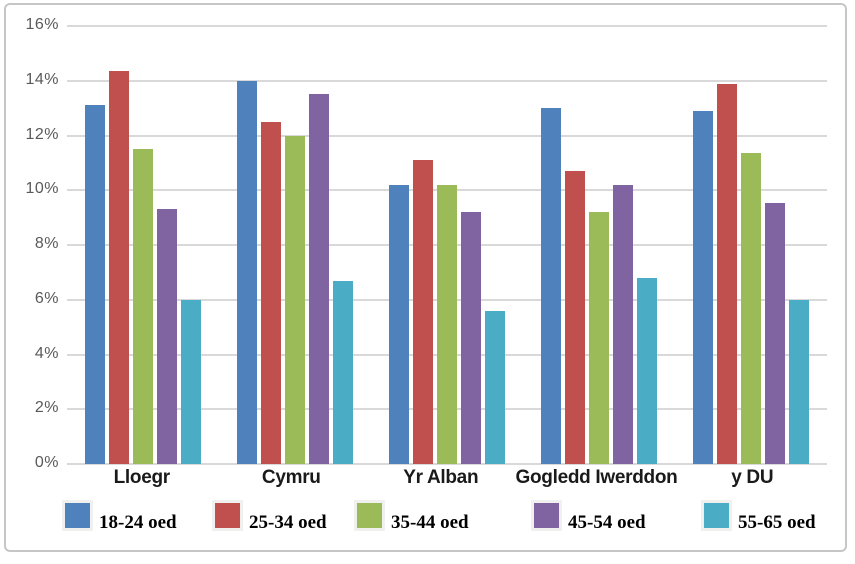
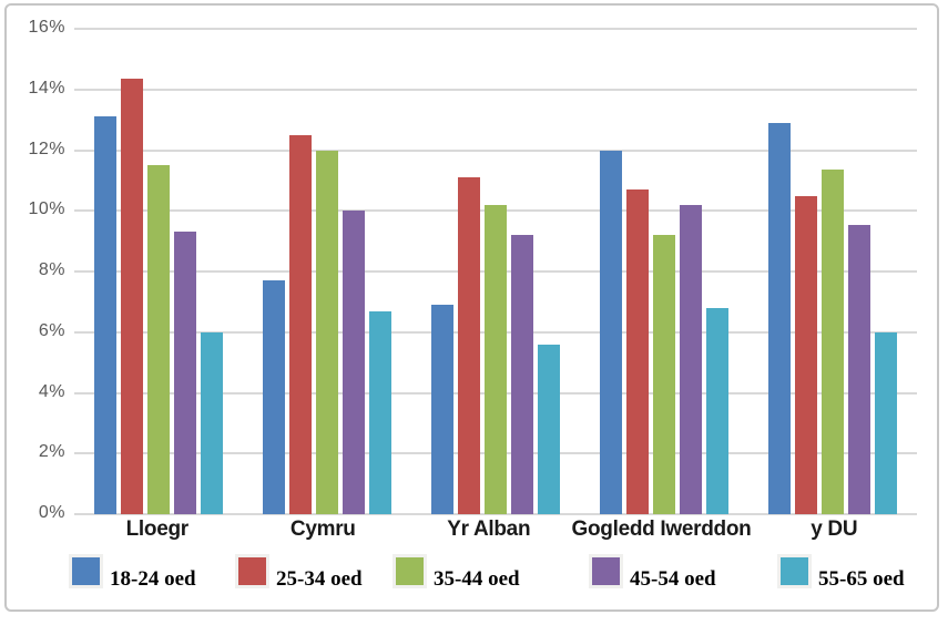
18-24 oed/Cymru: 14.0% -> 7.7%
45-54 oed/Cymru: 13.5% -> 10.0%
18-24 oed/Yr Alban: 10.2% -> 6.9%
18-24 oed/Gogledd Iwerddon: 13.0% -> 12.0%
25-34 oed/y DU: 13.9% -> 10.5%
